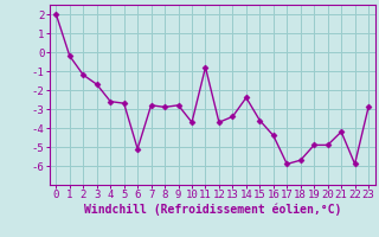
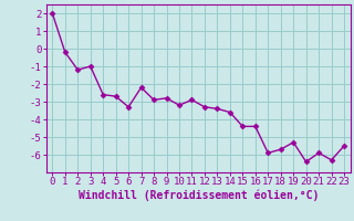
3: -1.7 -> -1.0
6: -5.1 -> -3.3
7: -2.8 -> -2.2
10: -3.7 -> -3.2
11: -0.8 -> -2.9
12: -3.7 -> -3.3
14: -2.4 -> -3.6
15: -3.6 -> -4.4
19: -4.9 -> -5.3
20: -4.9 -> -6.4
21: -4.2 -> -5.9
22: -5.9 -> -6.3
23: -2.9 -> -5.5
